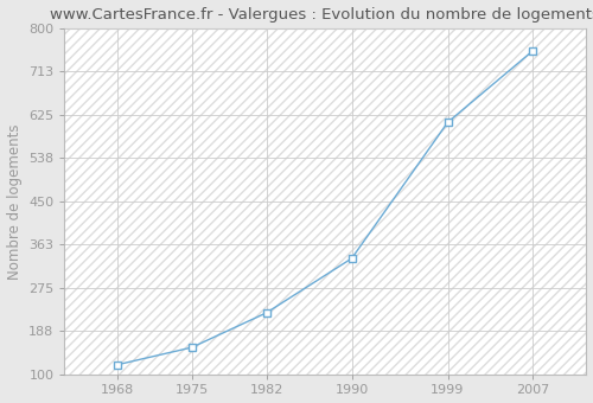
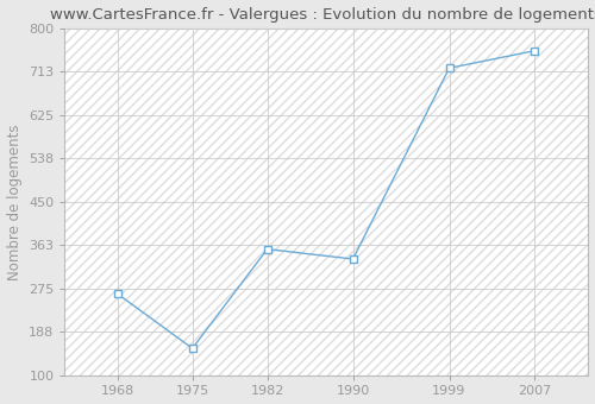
1968: 120 -> 265
1982: 225 -> 355
1999: 610 -> 720
